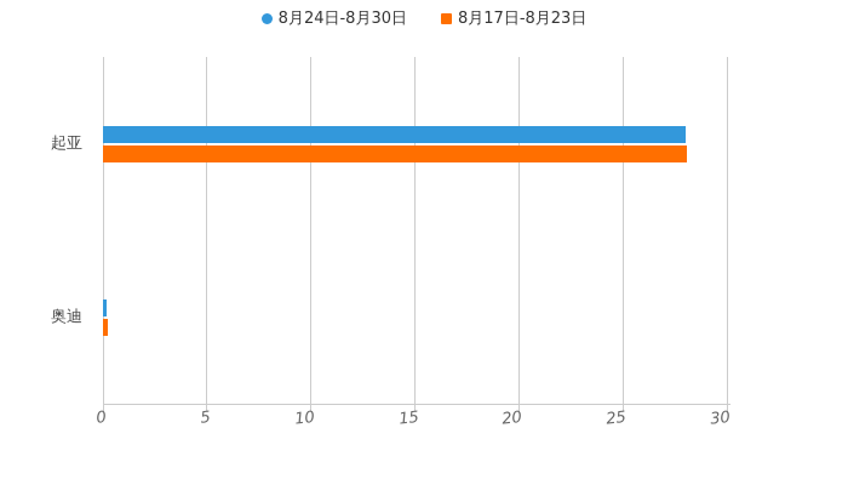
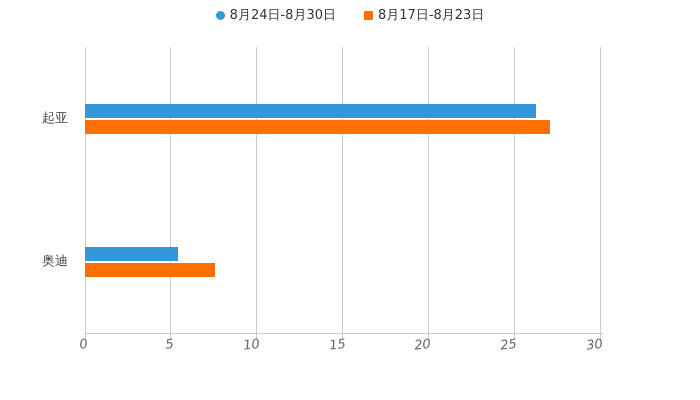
8月24日-8月30日/起亚: 28.0 -> 26.3
8月17日-8月23日/起亚: 28.1 -> 27.1
8月24日-8月30日/奥迪: 0.2 -> 5.4
8月17日-8月23日/奥迪: 0.2 -> 7.6
